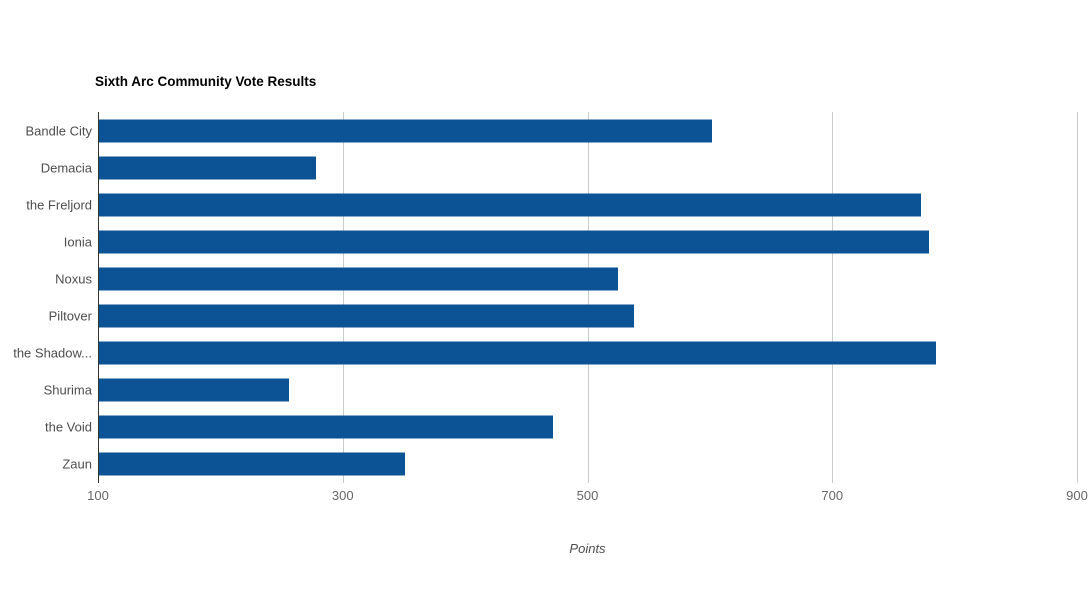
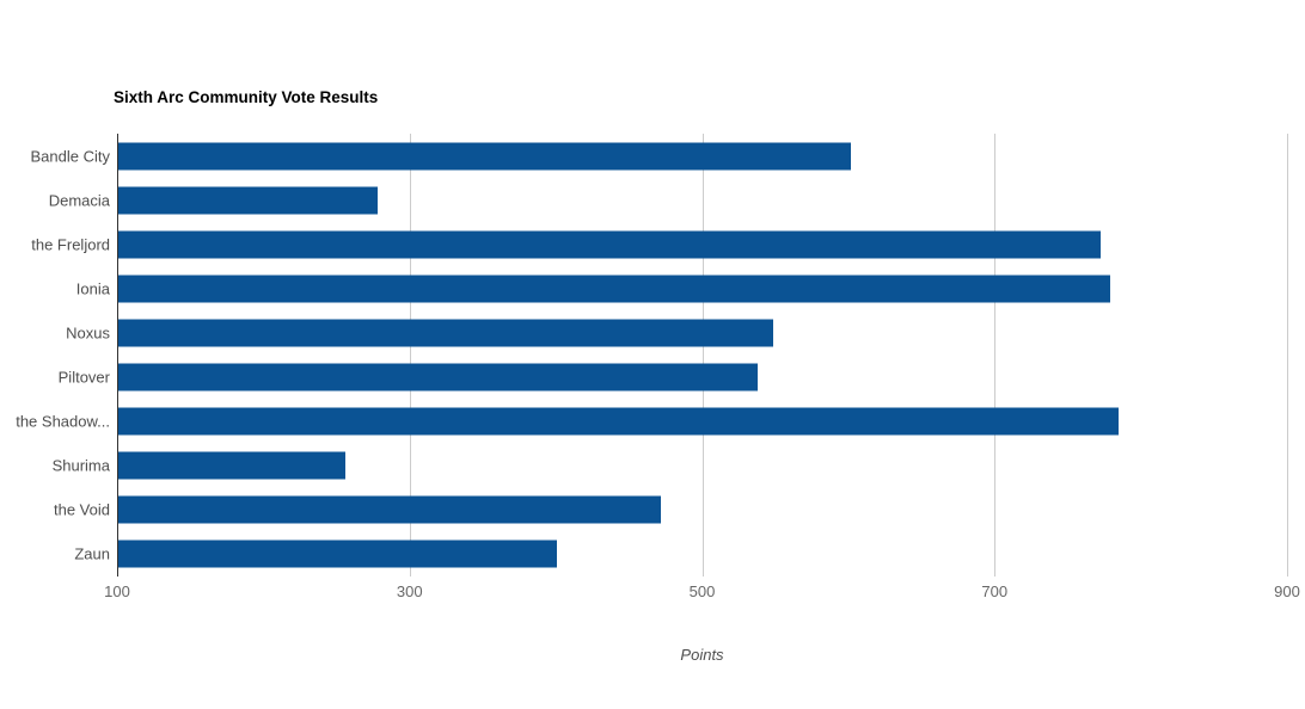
Noxus: 524 -> 548
Zaun: 350 -> 400
